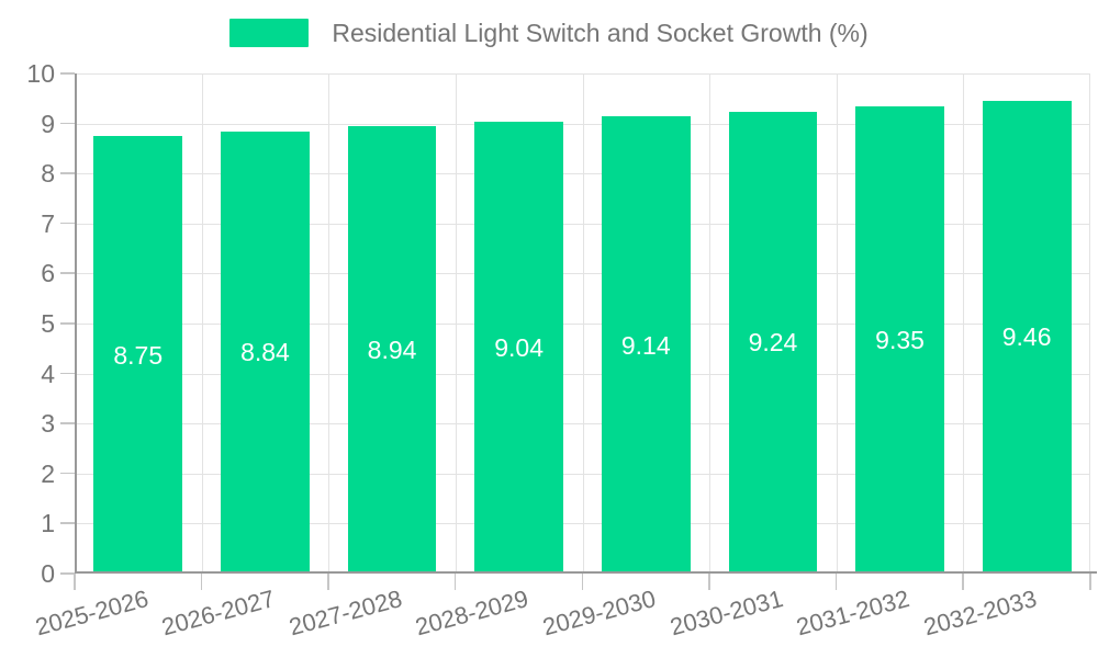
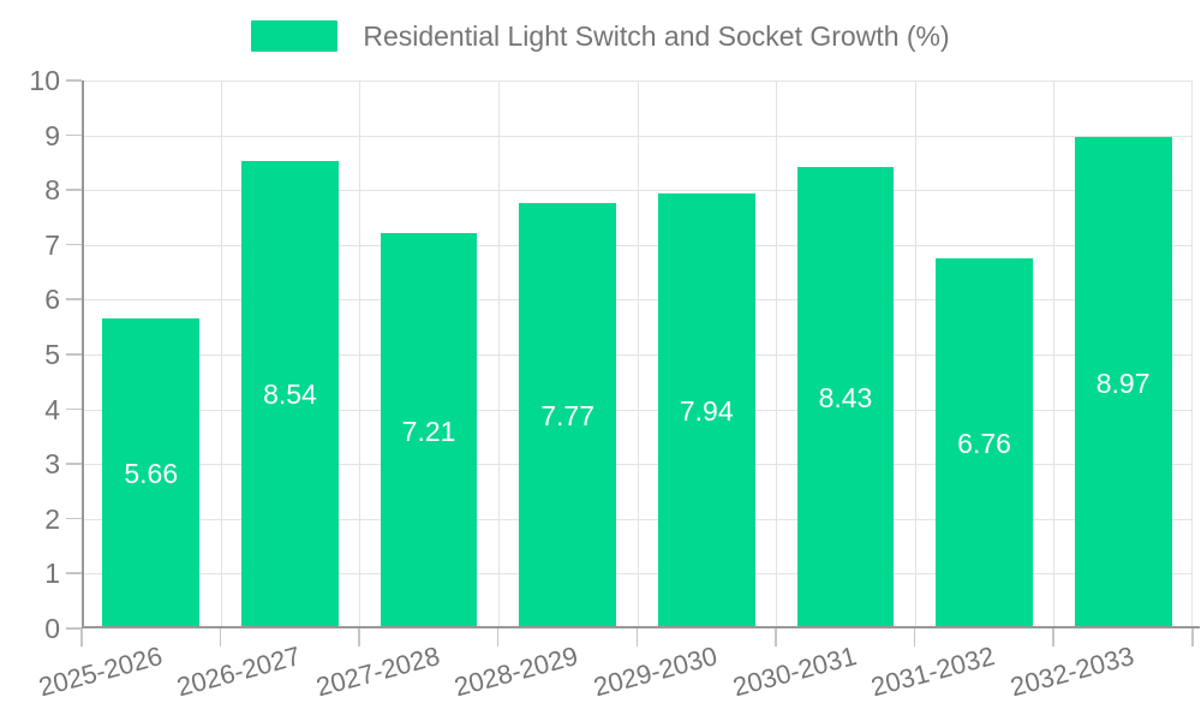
2025-2026: 8.75 -> 5.66
2026-2027: 8.84 -> 8.54
2027-2028: 8.94 -> 7.21
2028-2029: 9.04 -> 7.77
2029-2030: 9.14 -> 7.94
2030-2031: 9.24 -> 8.43
2031-2032: 9.35 -> 6.76
2032-2033: 9.46 -> 8.97
